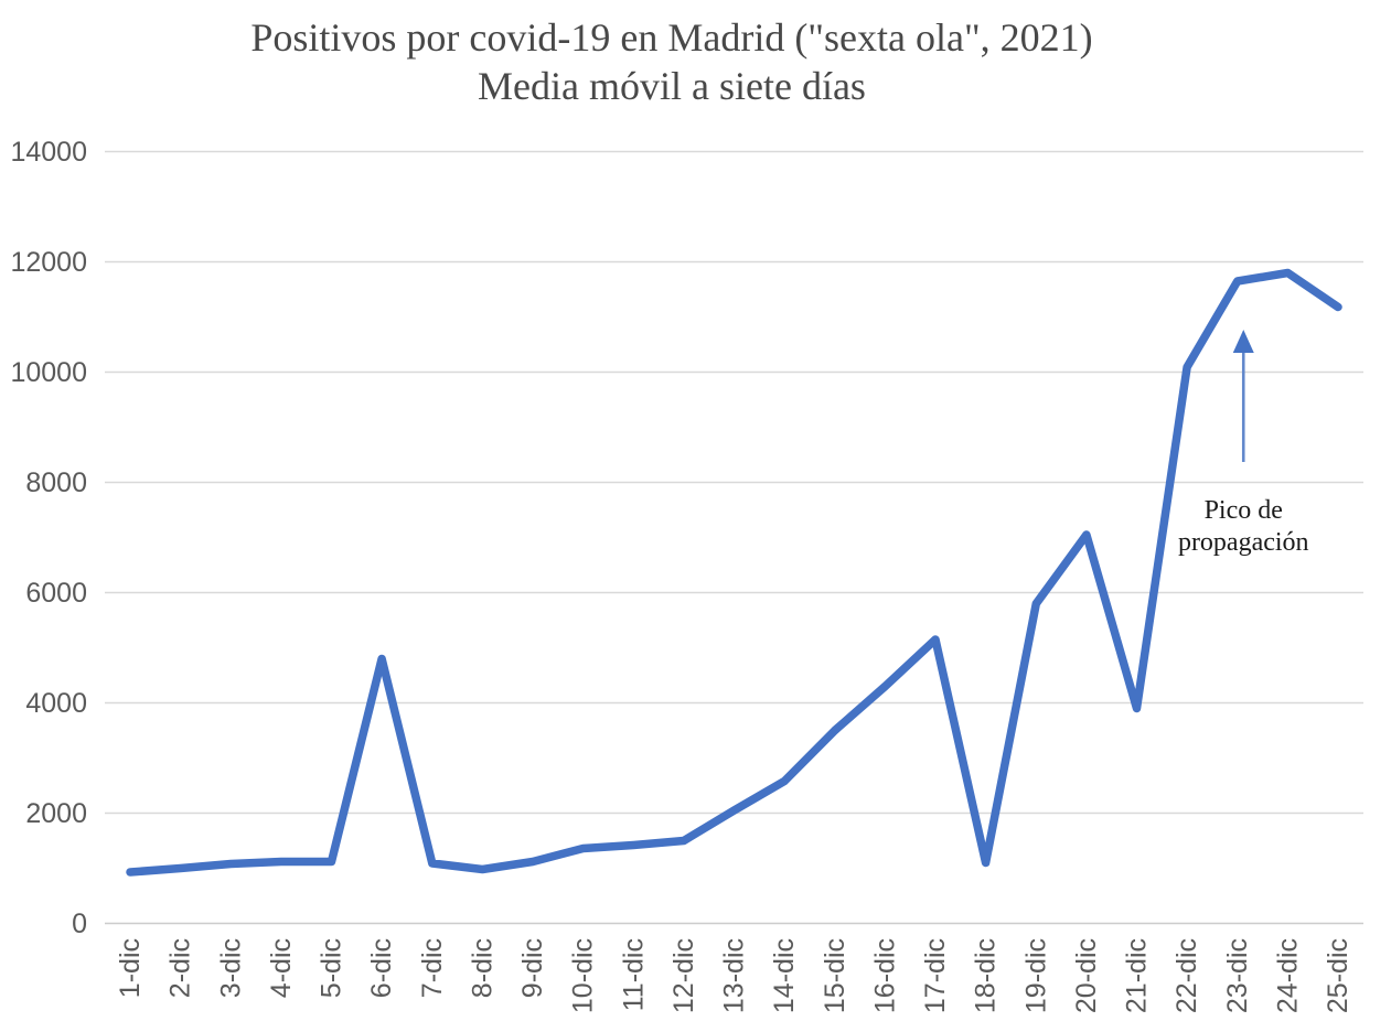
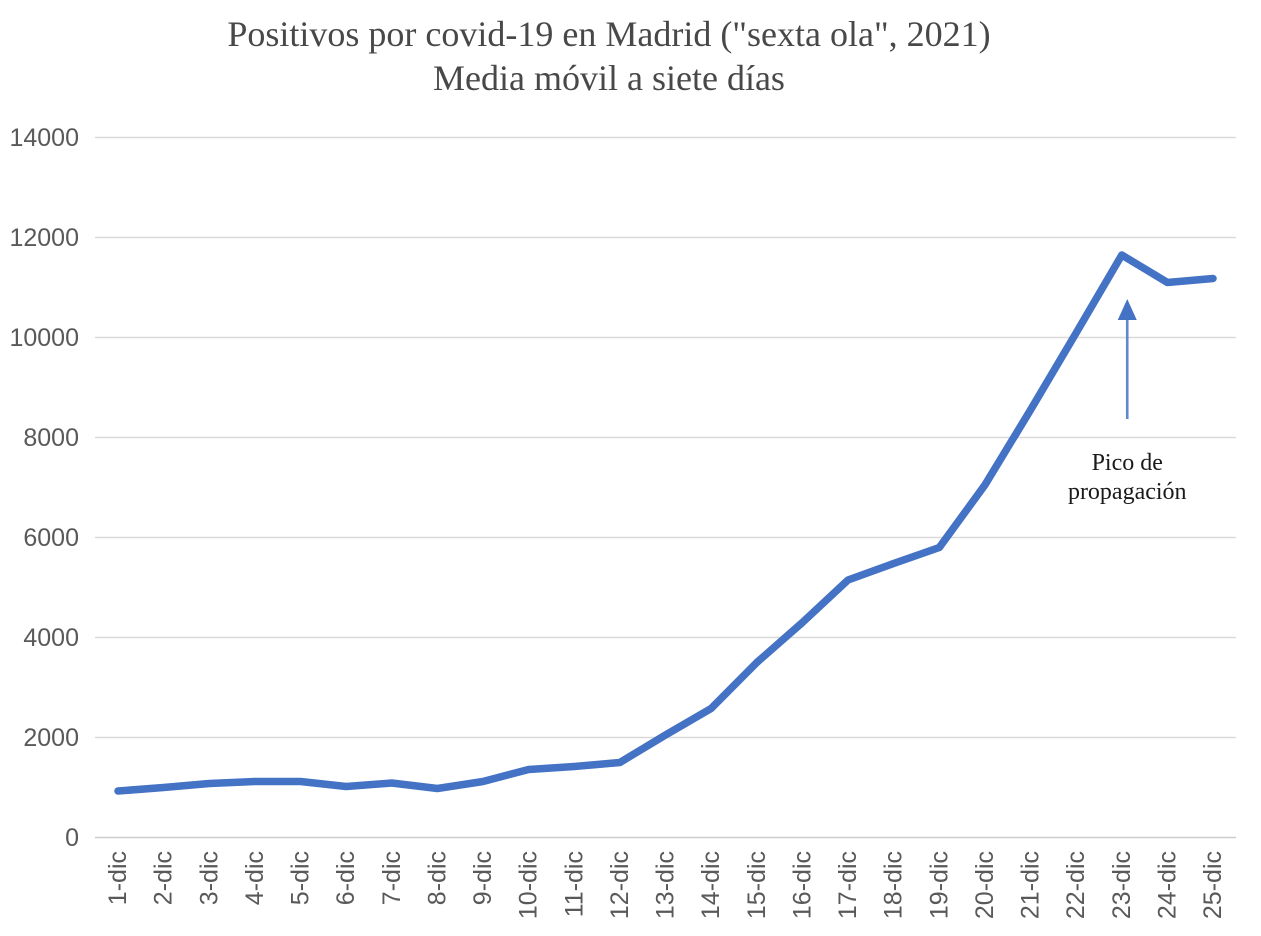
6-dic: 4800 -> 1000
18-dic: 1100 -> 5500
21-dic: 3900 -> 8600
24-dic: 11800 -> 11100
